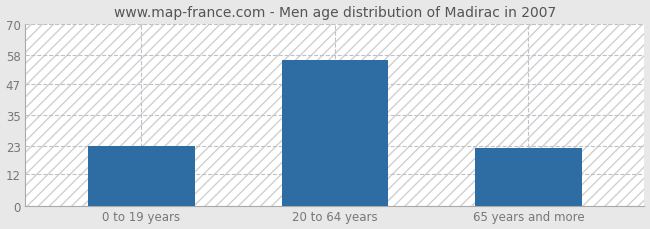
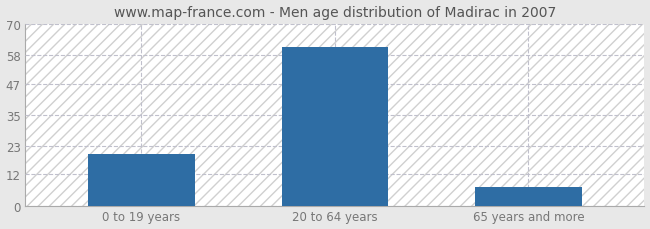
0 to 19 years: 23 -> 20
20 to 64 years: 56 -> 61
65 years and more: 22 -> 7
